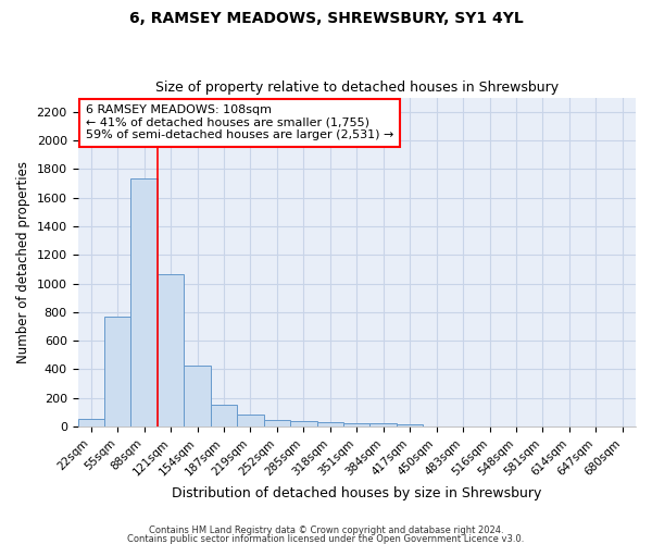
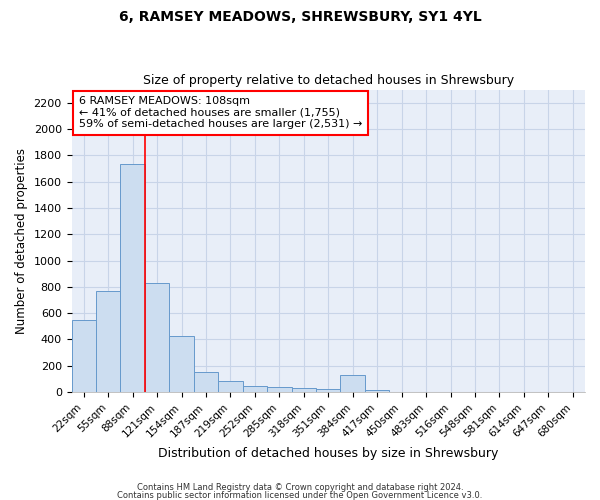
22sqm: 60 -> 550
121sqm: 1060 -> 830
384sqm: 20 -> 130
